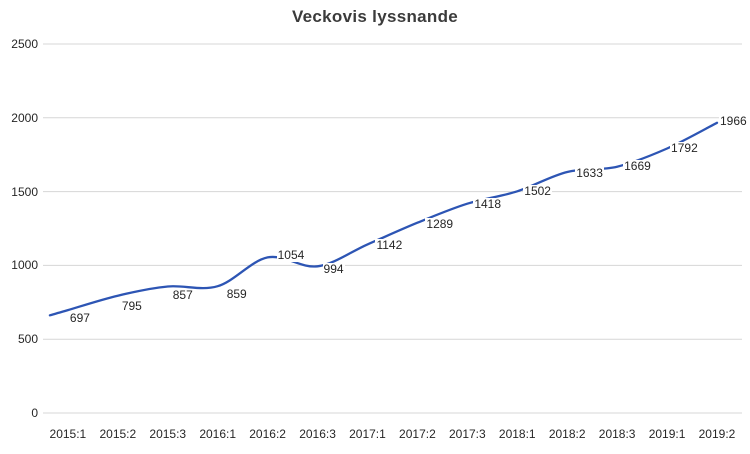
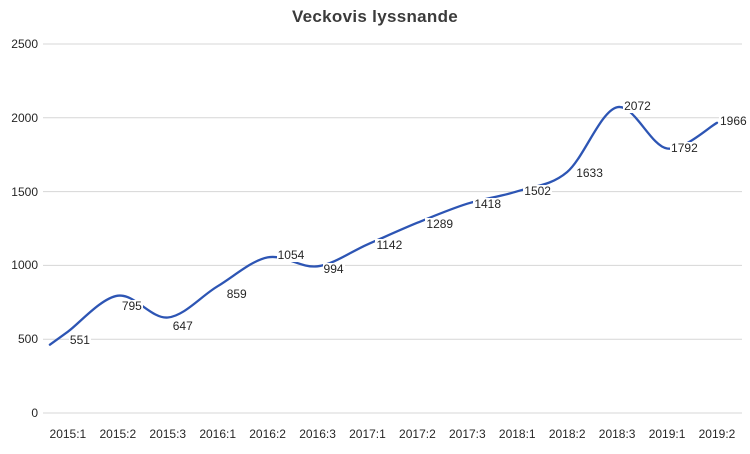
2015:1: 697 -> 551
2015:3: 857 -> 647
2018:3: 1669 -> 2072
